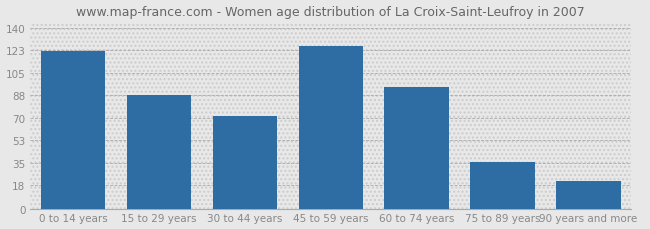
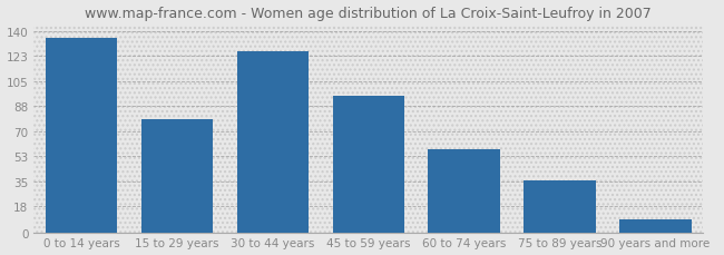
0 to 14 years: 122 -> 135
15 to 29 years: 88 -> 79
30 to 44 years: 72 -> 126
45 to 59 years: 126 -> 95
60 to 74 years: 94 -> 58
90 years and more: 21 -> 9
